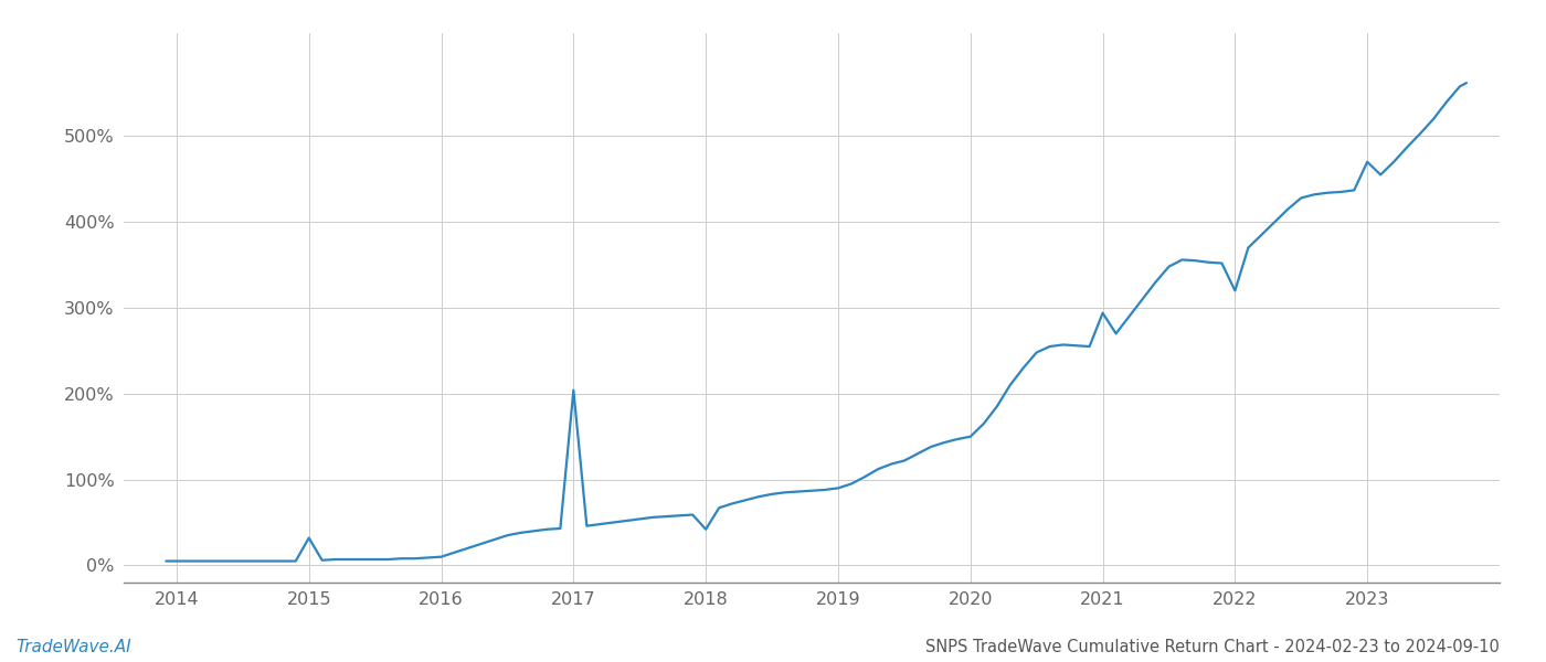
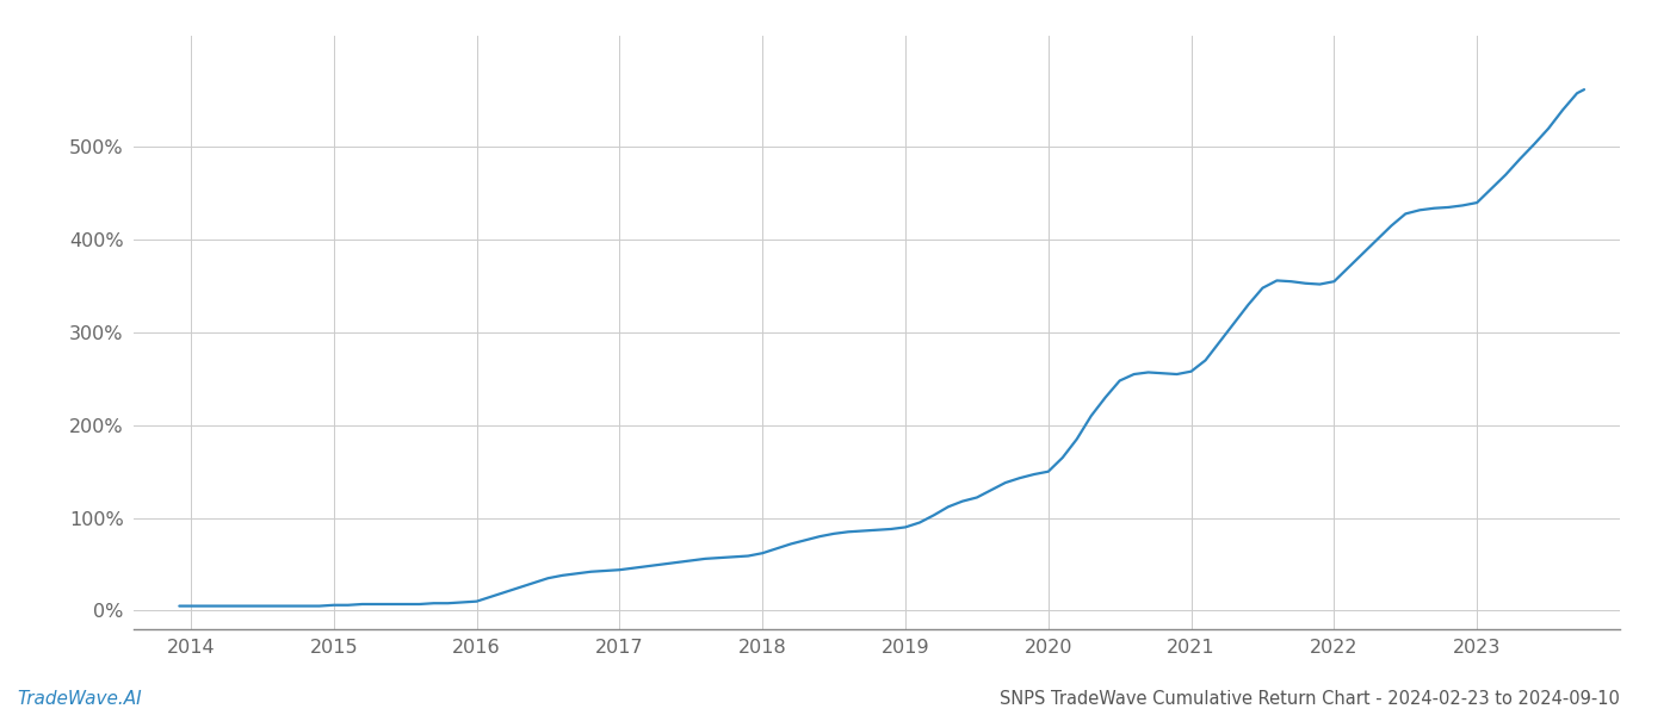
2015: 32% -> 6%
2017: 204% -> 44%
2018: 42% -> 62%
2021: 294% -> 258%
2022: 320% -> 355%
2023: 470% -> 440%
